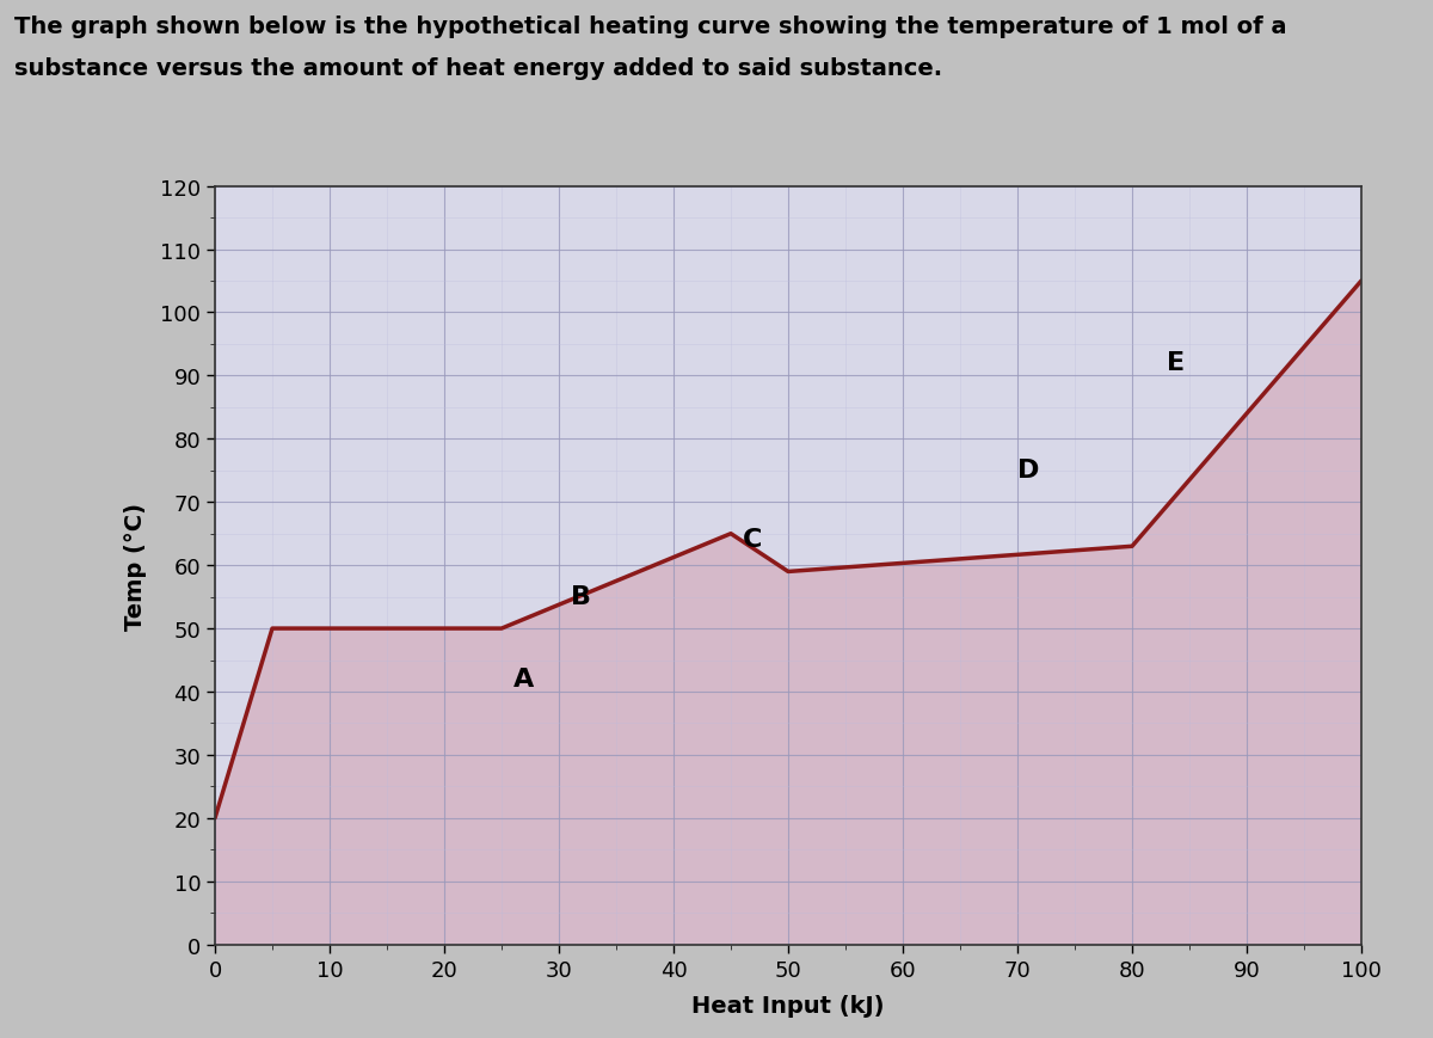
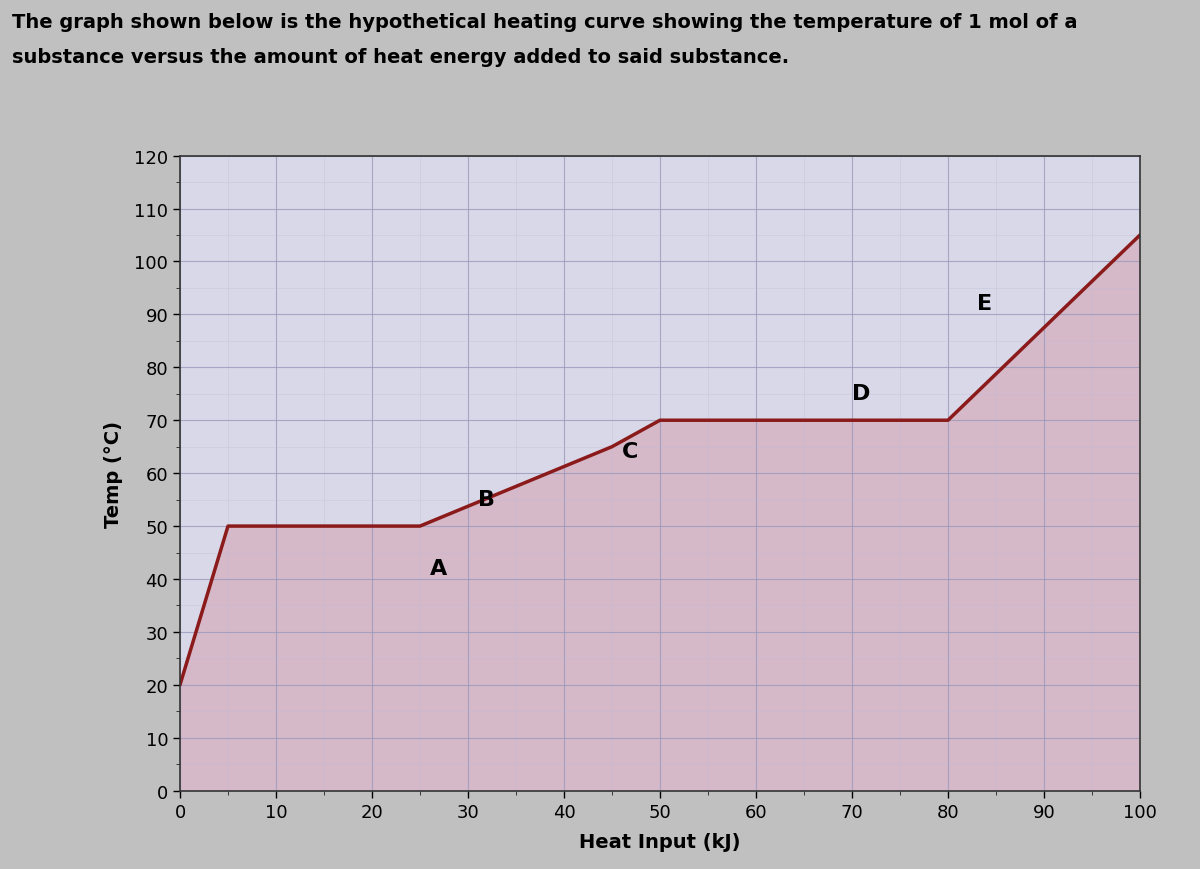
50: 59 -> 70
80: 63 -> 70
